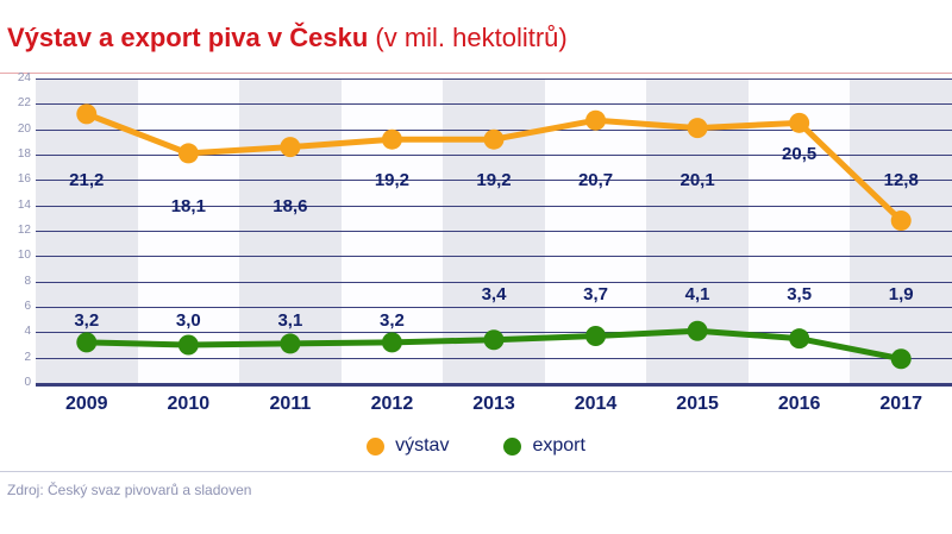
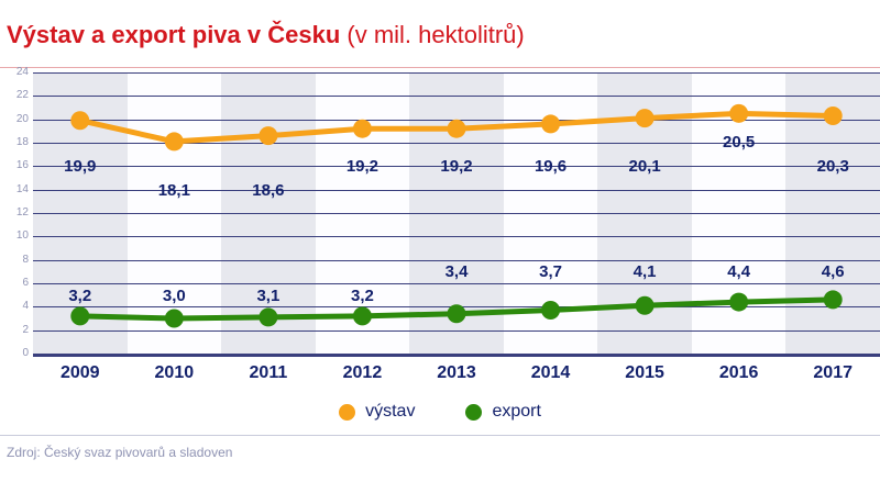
výstav/2009: 21,2 -> 19,9
výstav/2014: 20,7 -> 19,6
export/2016: 3,5 -> 4,4
výstav/2017: 12,8 -> 20,3
export/2017: 1,9 -> 4,6
